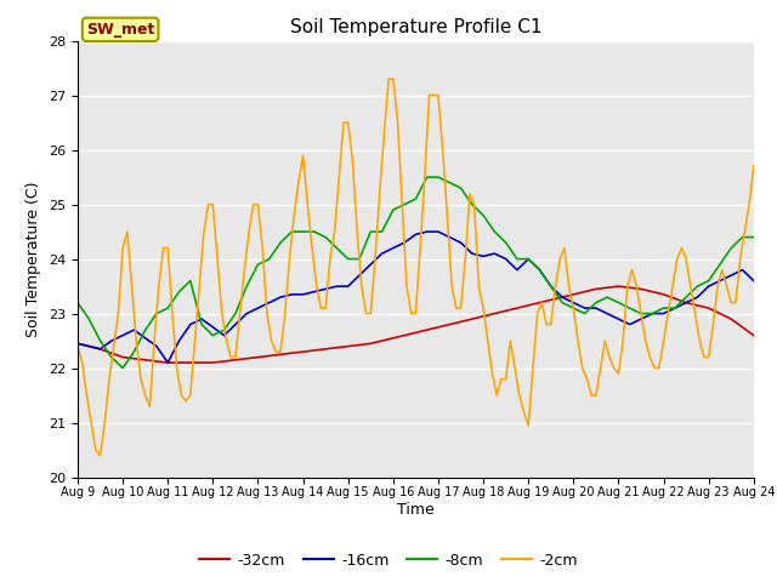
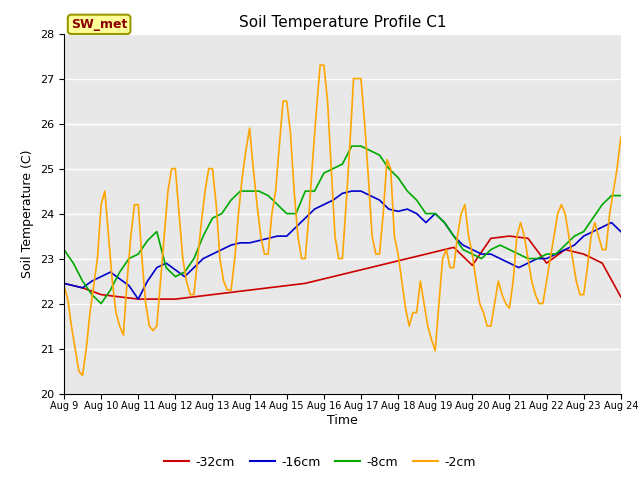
-32cm/Aug 20: 23.35 -> 22.85
-32cm/Aug 22: 23.35 -> 22.90
-32cm/Aug 24: 22.60 -> 22.15
